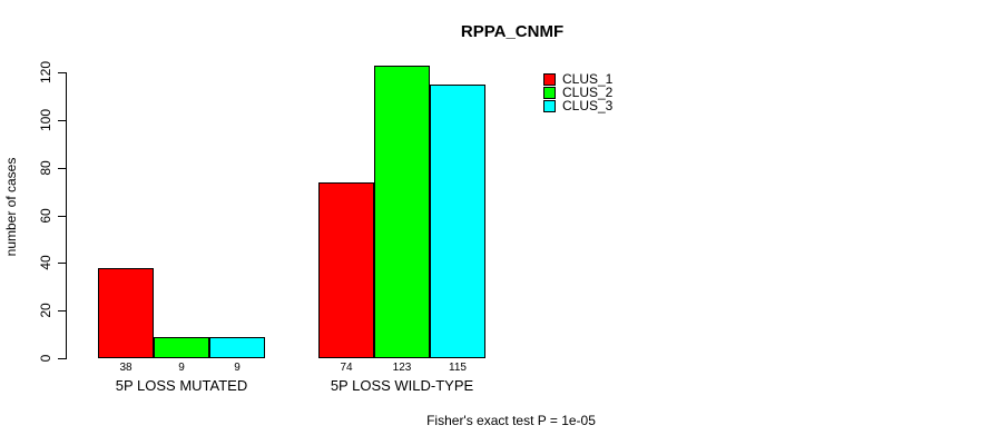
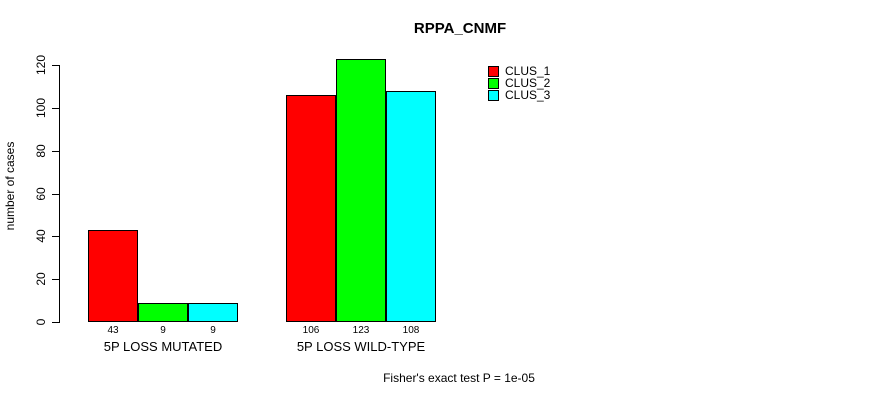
CLUS_1/5P LOSS MUTATED: 38 -> 43
CLUS_1/5P LOSS WILD-TYPE: 74 -> 106
CLUS_3/5P LOSS WILD-TYPE: 115 -> 108
